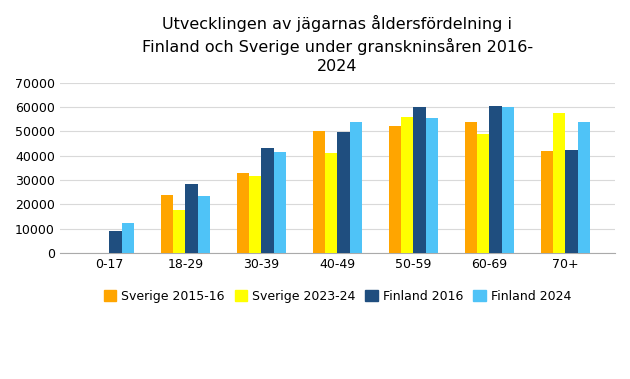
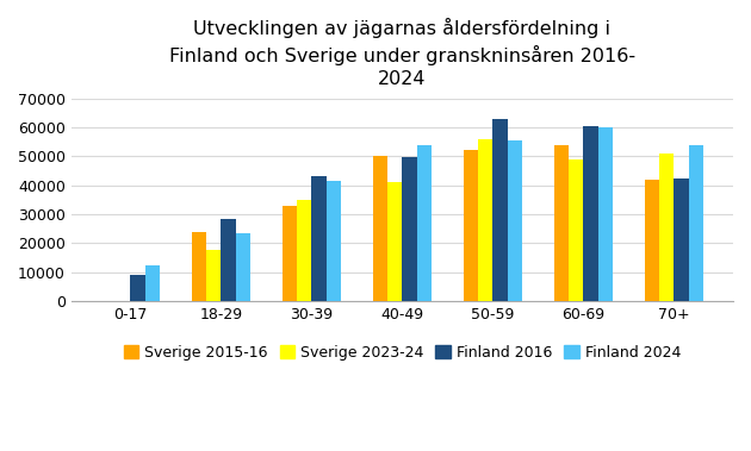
Sverige 2023-24/30-39: 31500 -> 35000
Finland 2016/50-59: 60000 -> 63000
Sverige 2023-24/70+: 57500 -> 51000
